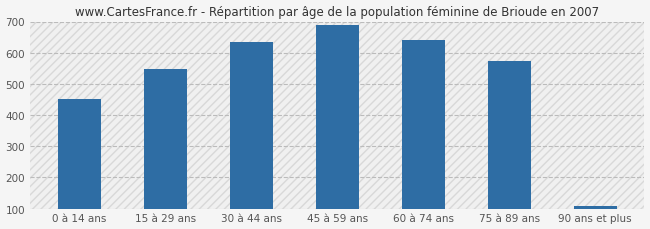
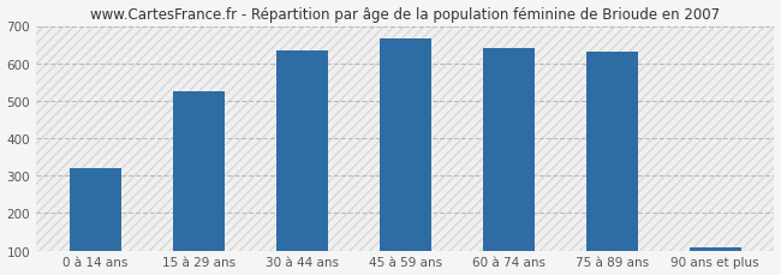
0 à 14 ans: 450 -> 320
15 à 29 ans: 548 -> 525
45 à 59 ans: 688 -> 665
75 à 89 ans: 574 -> 630
